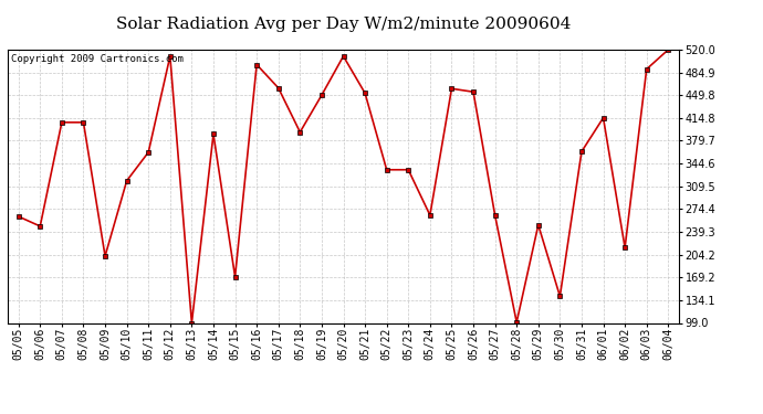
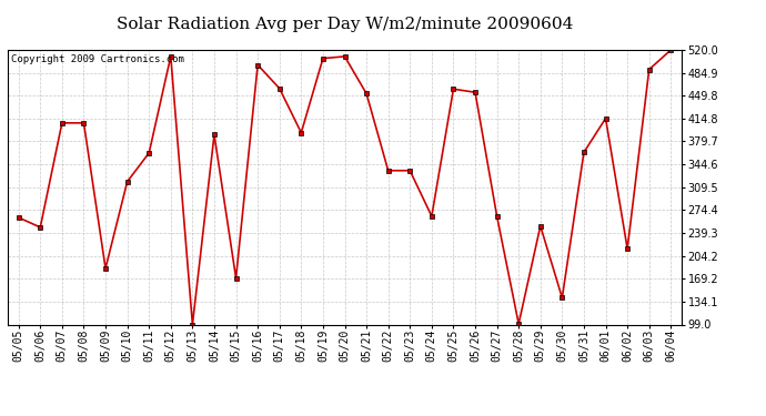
05/09: 202 -> 185
05/19: 450 -> 507
